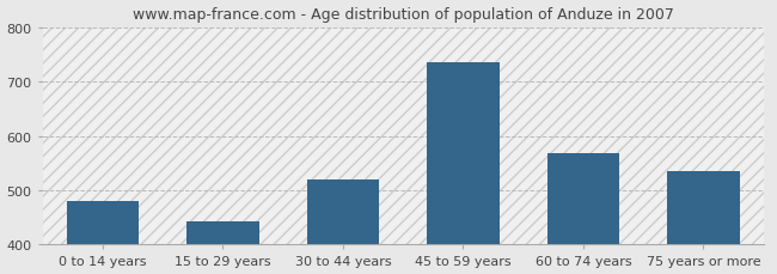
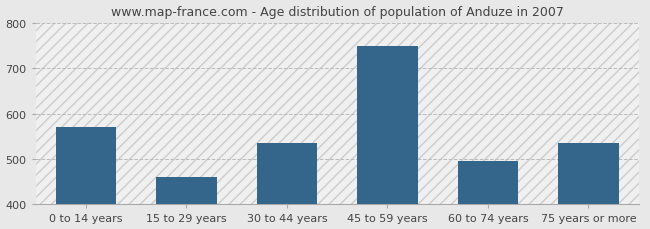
0 to 14 years: 481 -> 570
15 to 29 years: 443 -> 460
30 to 44 years: 521 -> 535
45 to 59 years: 736 -> 750
60 to 74 years: 568 -> 495
